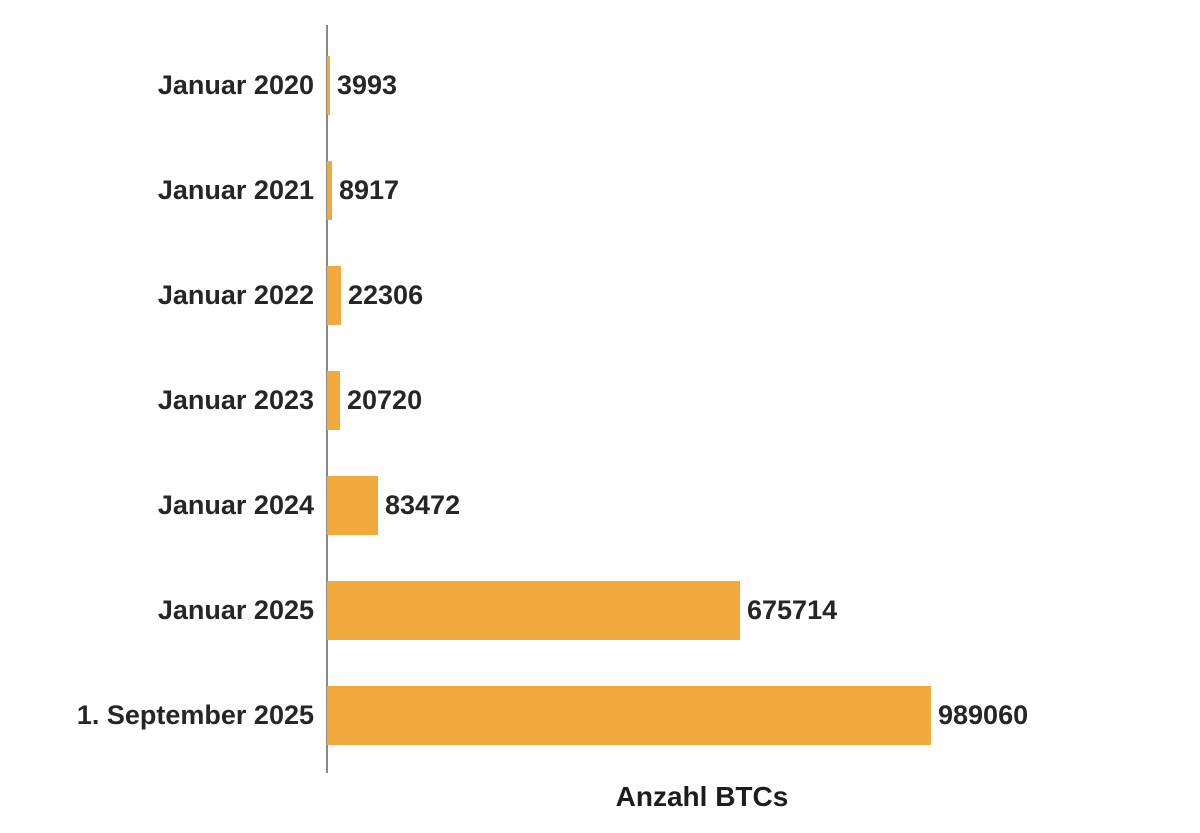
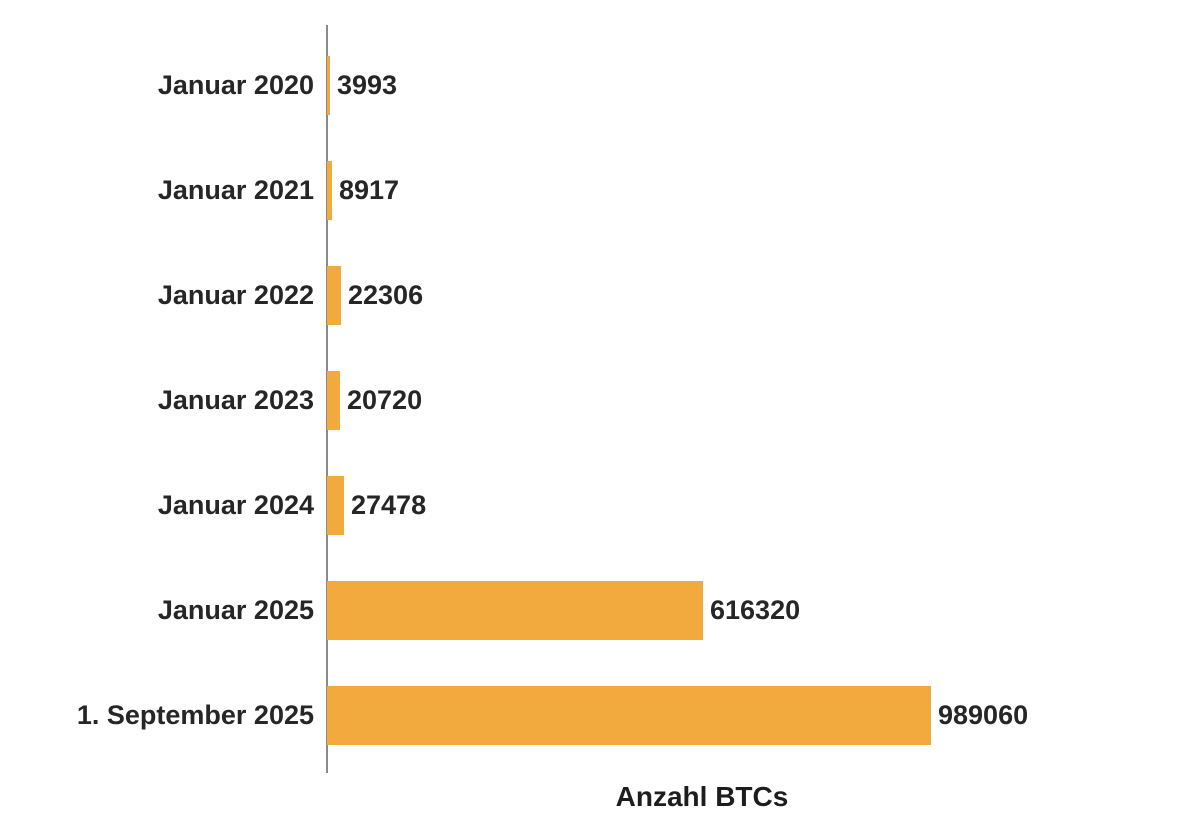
Januar 2024: 83472 -> 27478
Januar 2025: 675714 -> 616320
